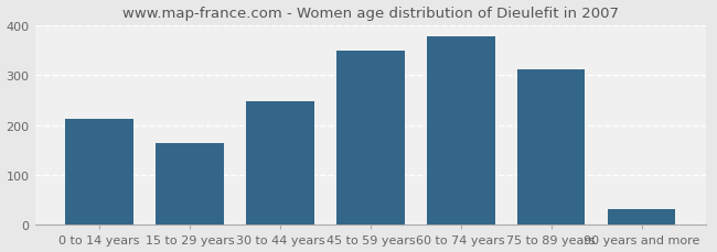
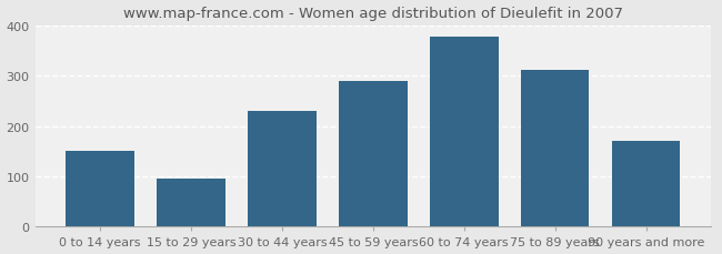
0 to 14 years: 213 -> 150
15 to 29 years: 165 -> 95
30 to 44 years: 247 -> 230
45 to 59 years: 348 -> 290
90 years and more: 31 -> 170
